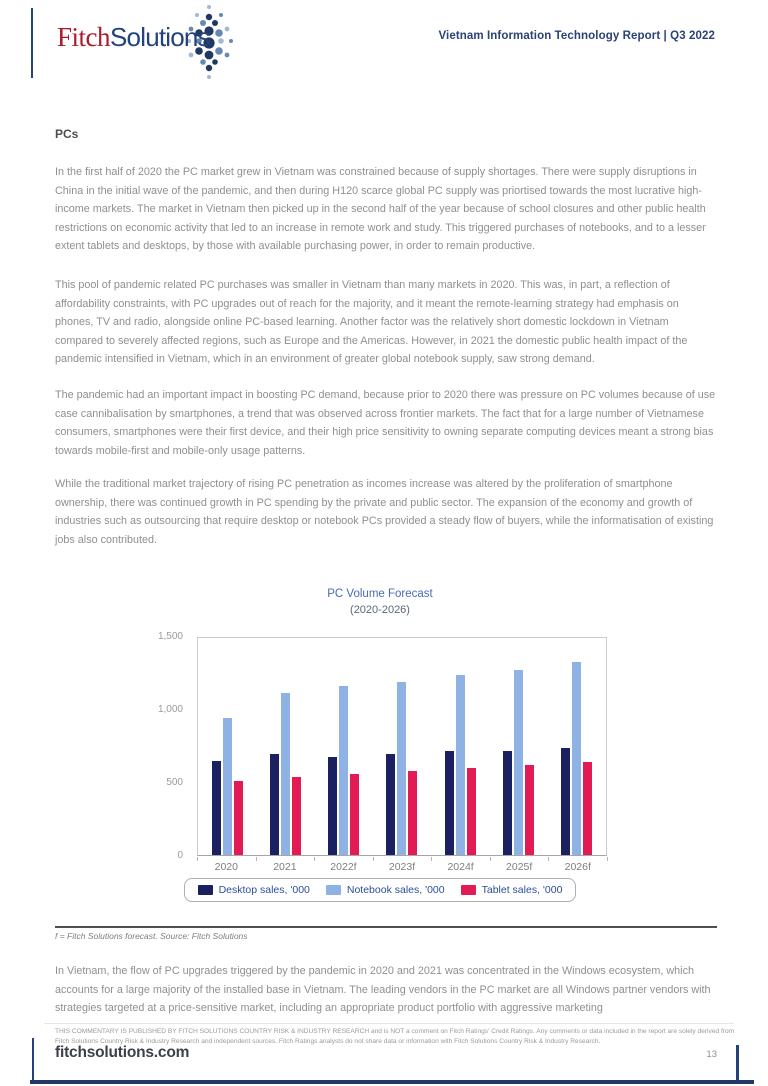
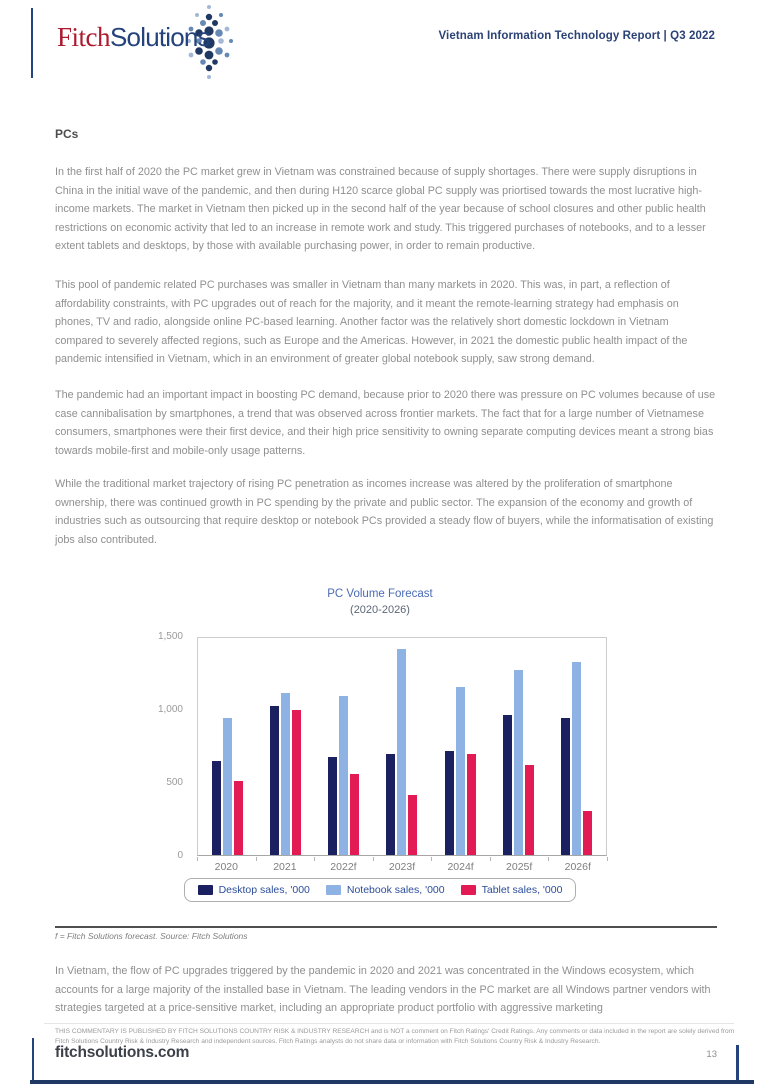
Desktop sales, '000/2021: 690 -> 1020
Tablet sales, '000/2021: 540 -> 990
Notebook sales, '000/2022f: 1160 -> 1090
Notebook sales, '000/2023f: 1180 -> 1410
Tablet sales, '000/2023f: 580 -> 410
Notebook sales, '000/2024f: 1230 -> 1150
Tablet sales, '000/2024f: 600 -> 690
Desktop sales, '000/2025f: 720 -> 960
Desktop sales, '000/2026f: 730 -> 940
Tablet sales, '000/2026f: 640 -> 300
